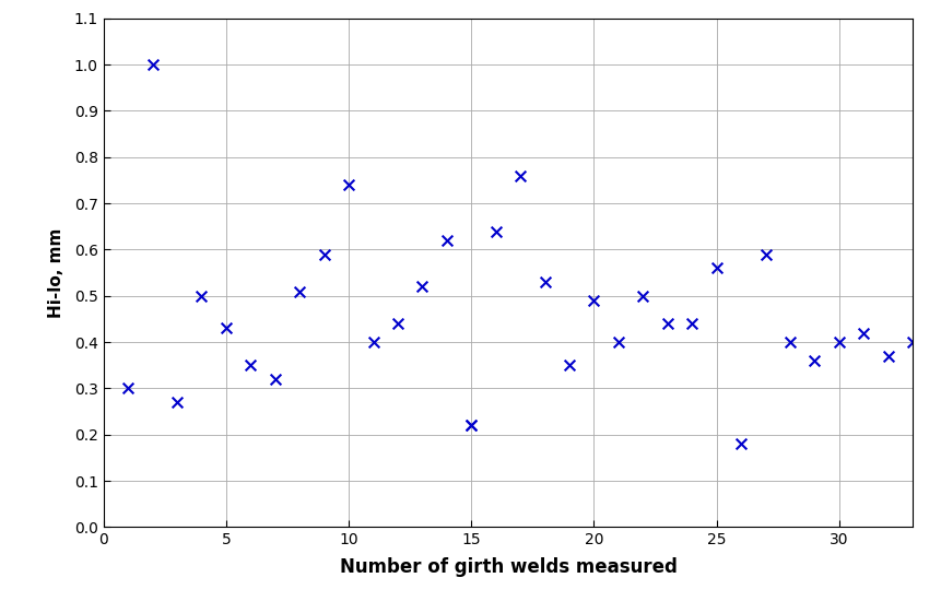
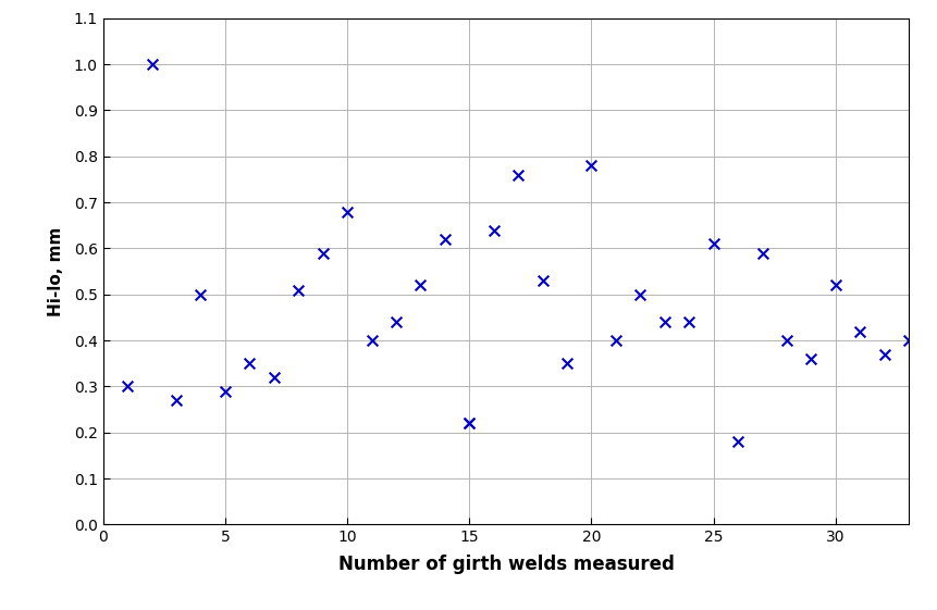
5: 0.43 -> 0.29
10: 0.74 -> 0.68
20: 0.49 -> 0.78
25: 0.56 -> 0.61
30: 0.40 -> 0.52
